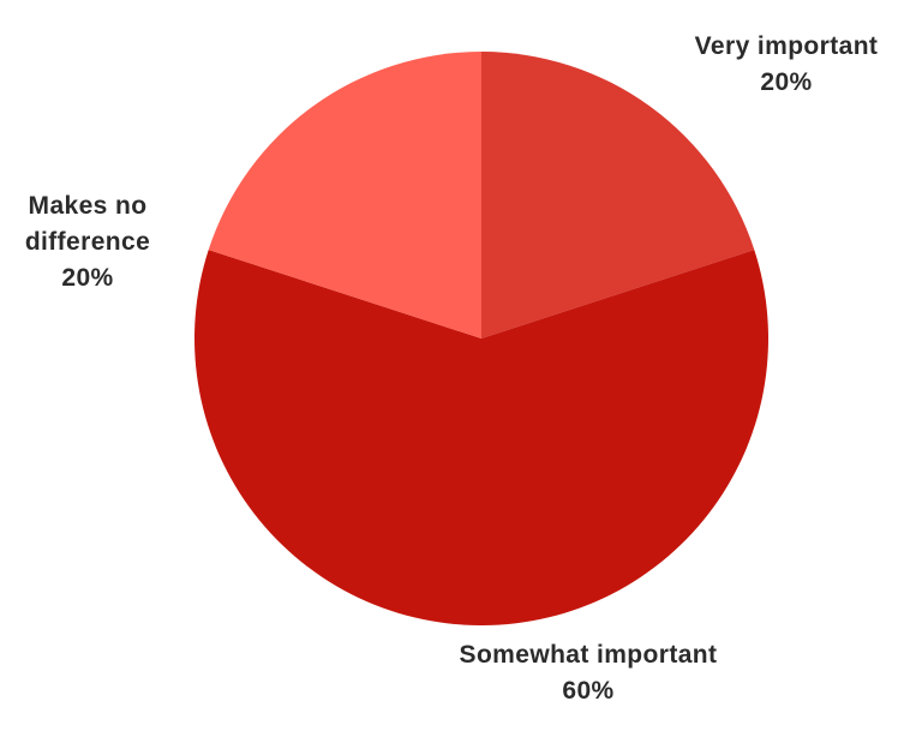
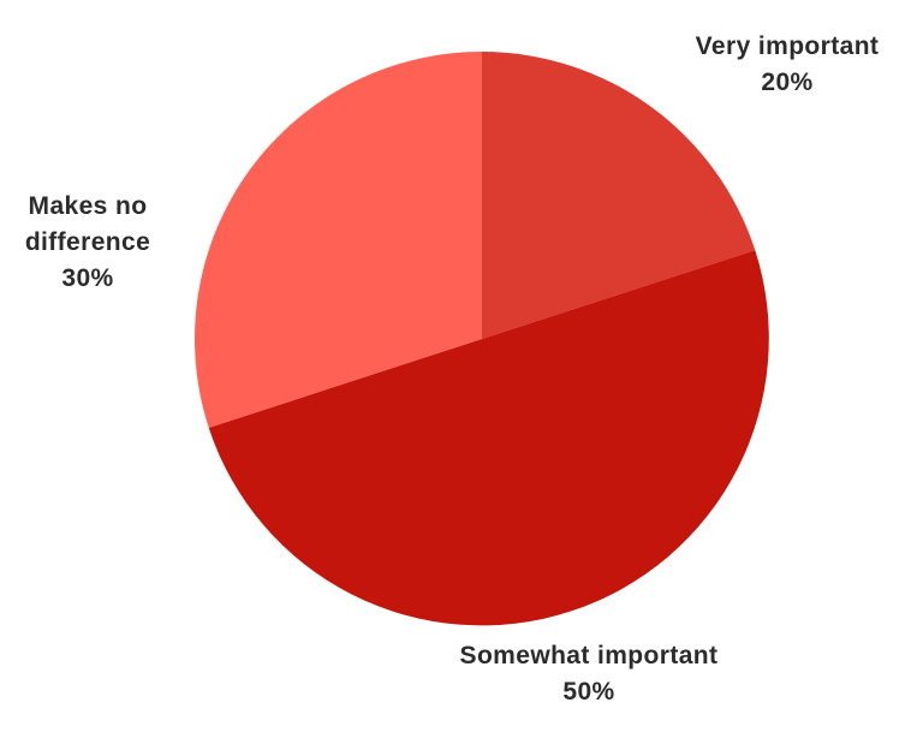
Somewhat important: 60% -> 50%
Makes no difference: 20% -> 30%
